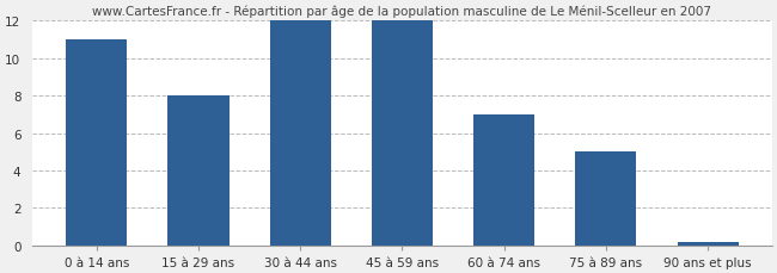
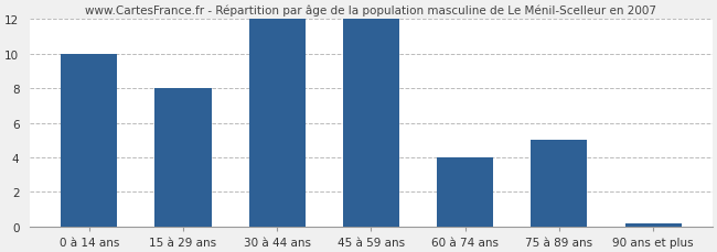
0 à 14 ans: 11.0 -> 10.0
60 à 74 ans: 7.0 -> 4.0
